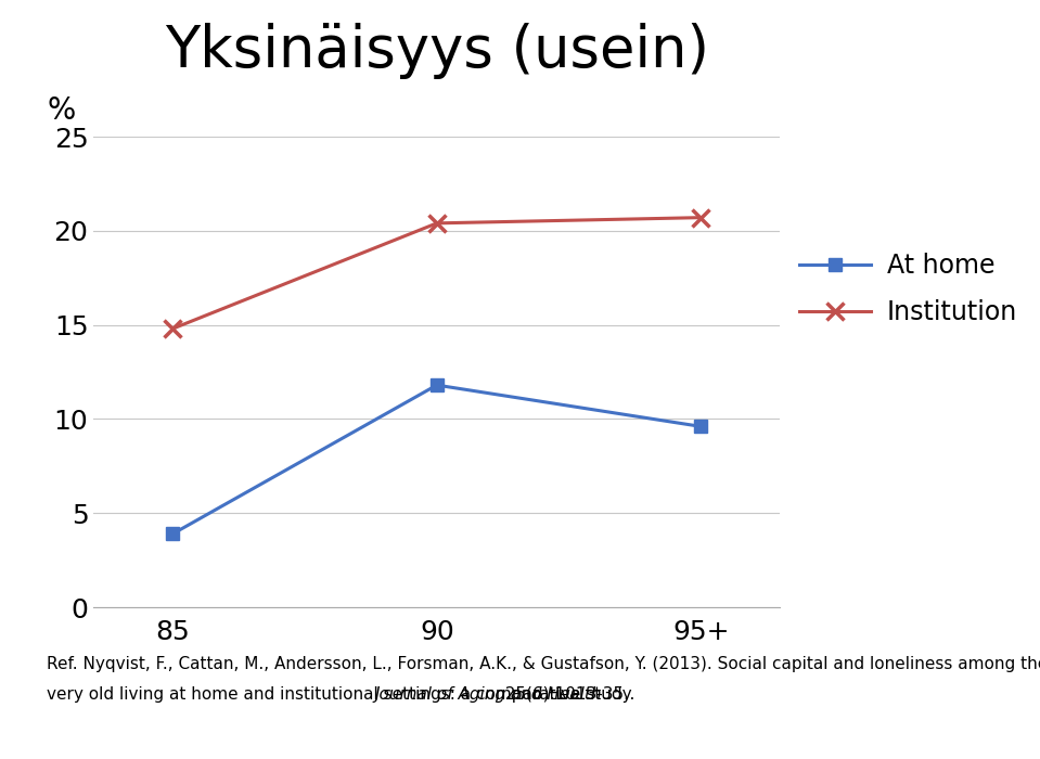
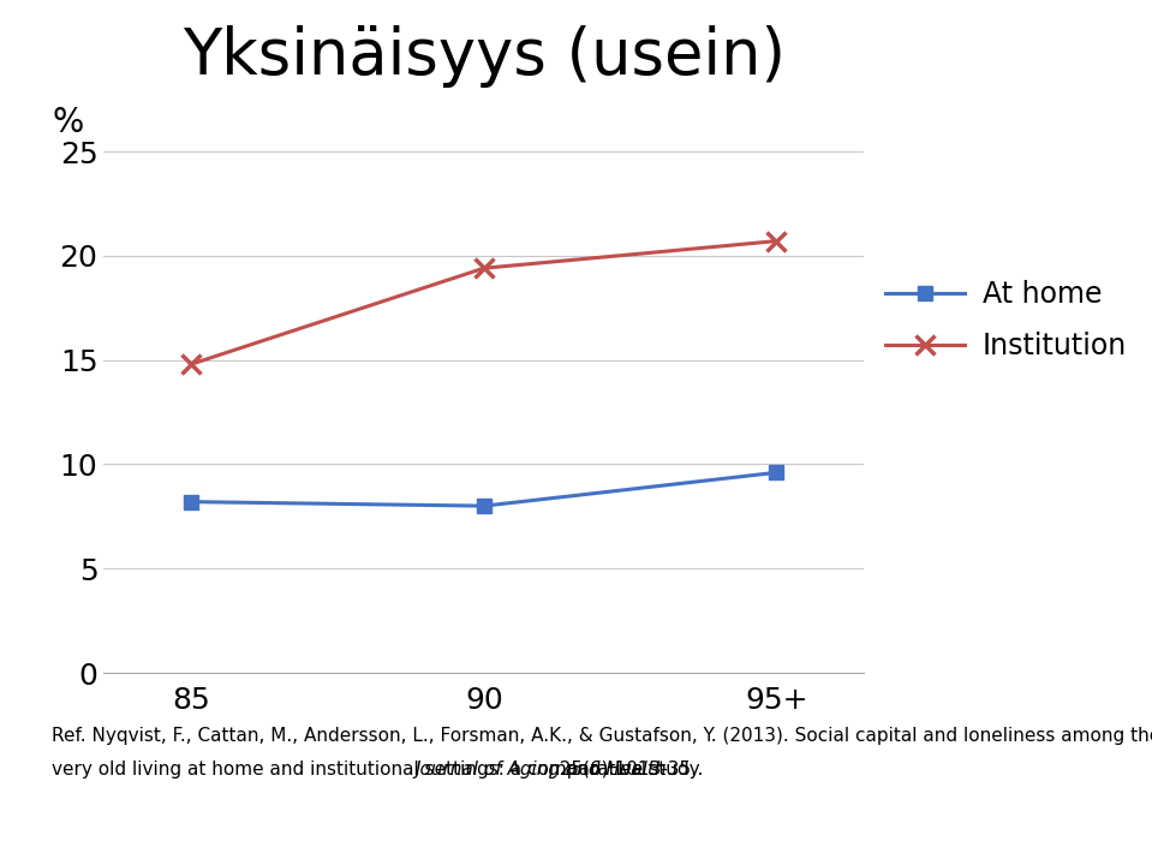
At home/85: 3.9 -> 8.2
At home/90: 11.8 -> 8.0
Institution/90: 20.4 -> 19.4
